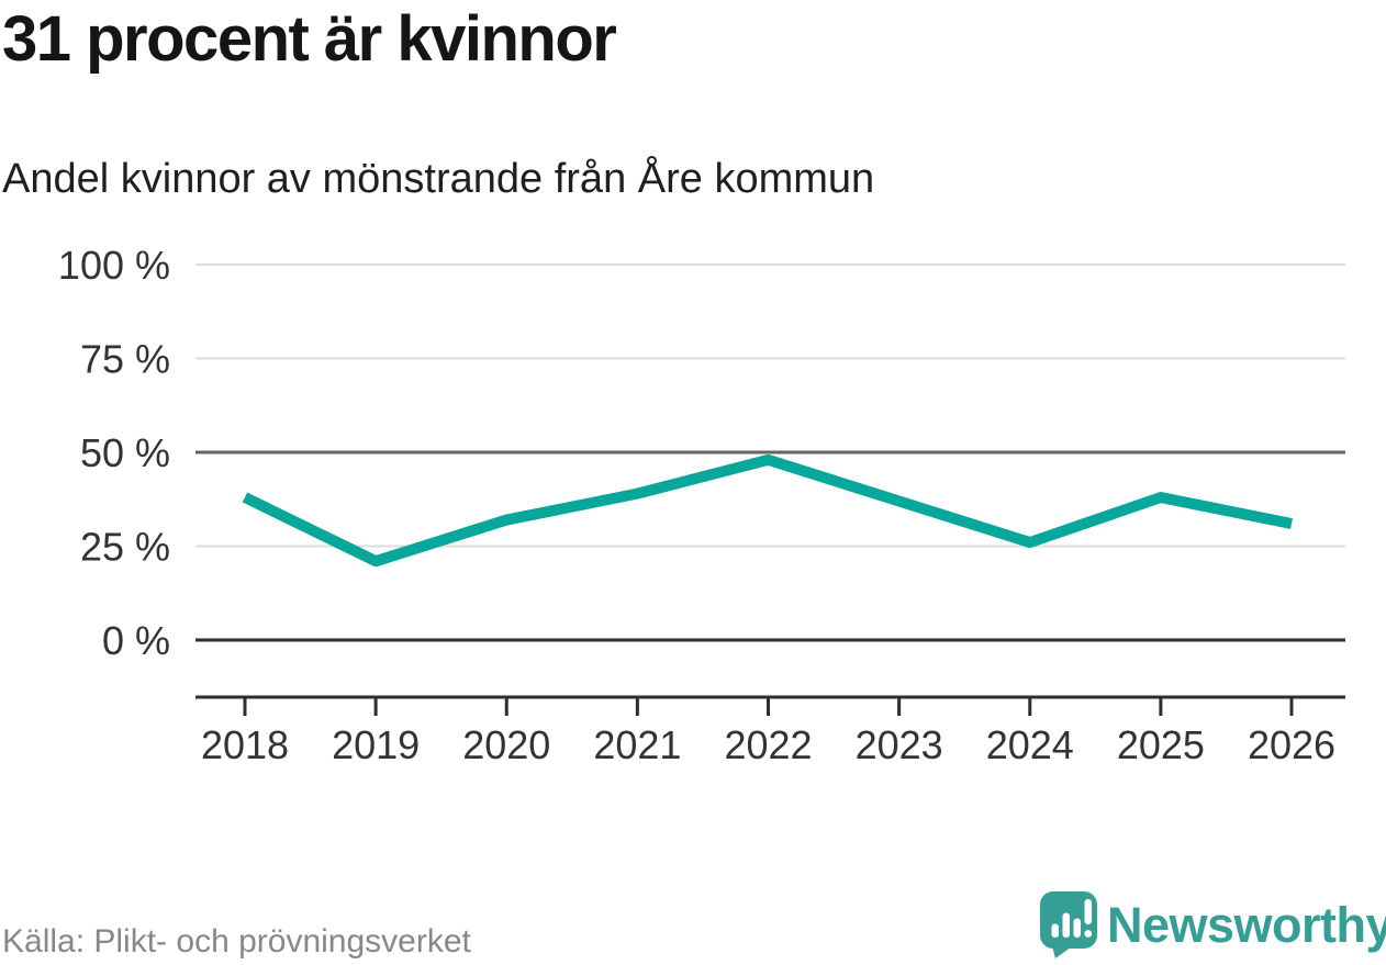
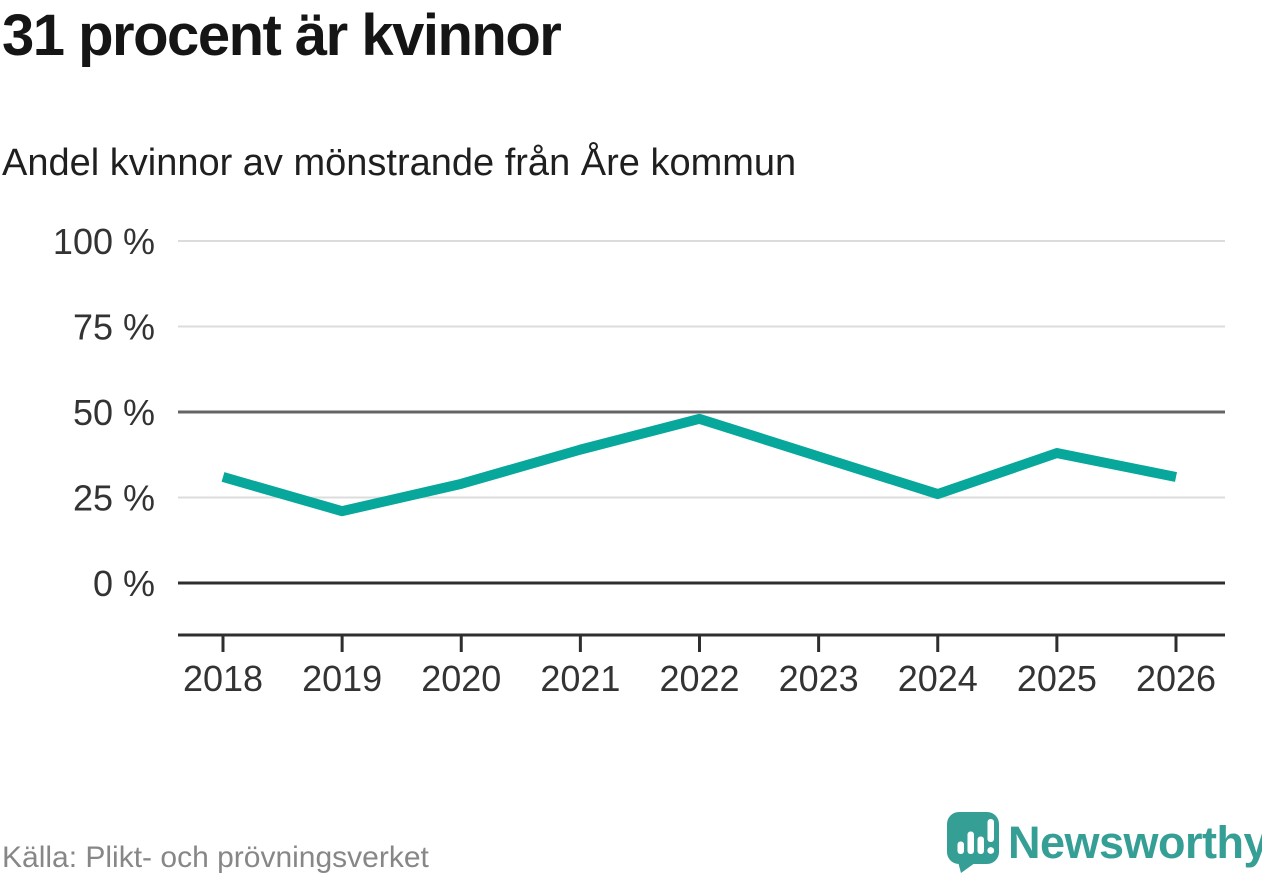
2018: 38% -> 31%
2020: 32% -> 29%
